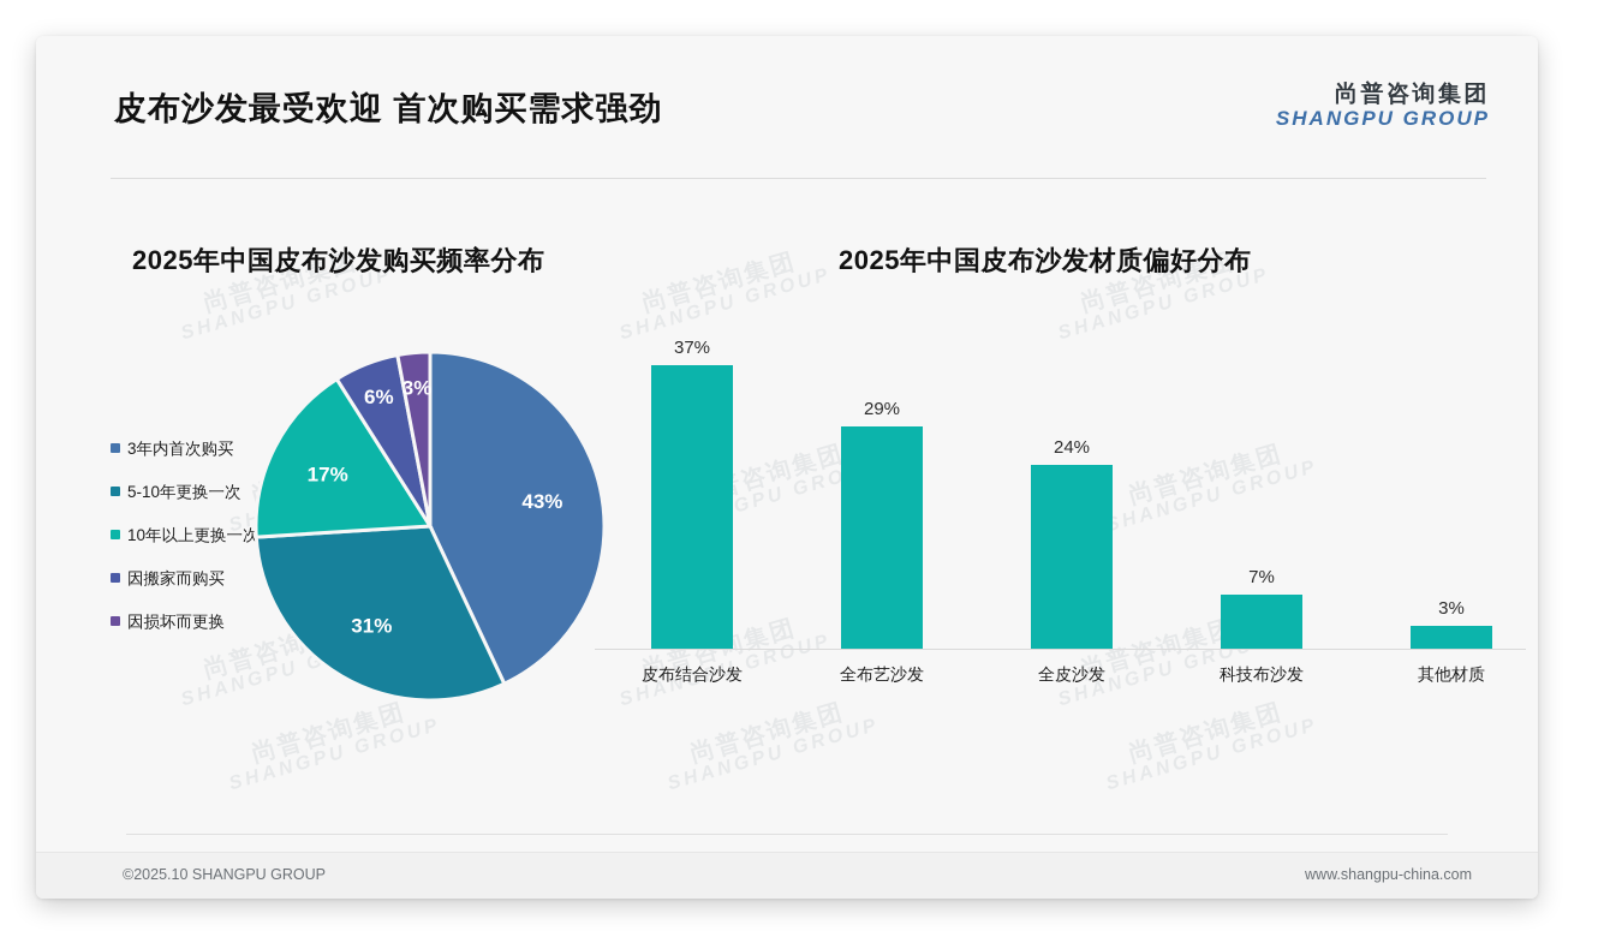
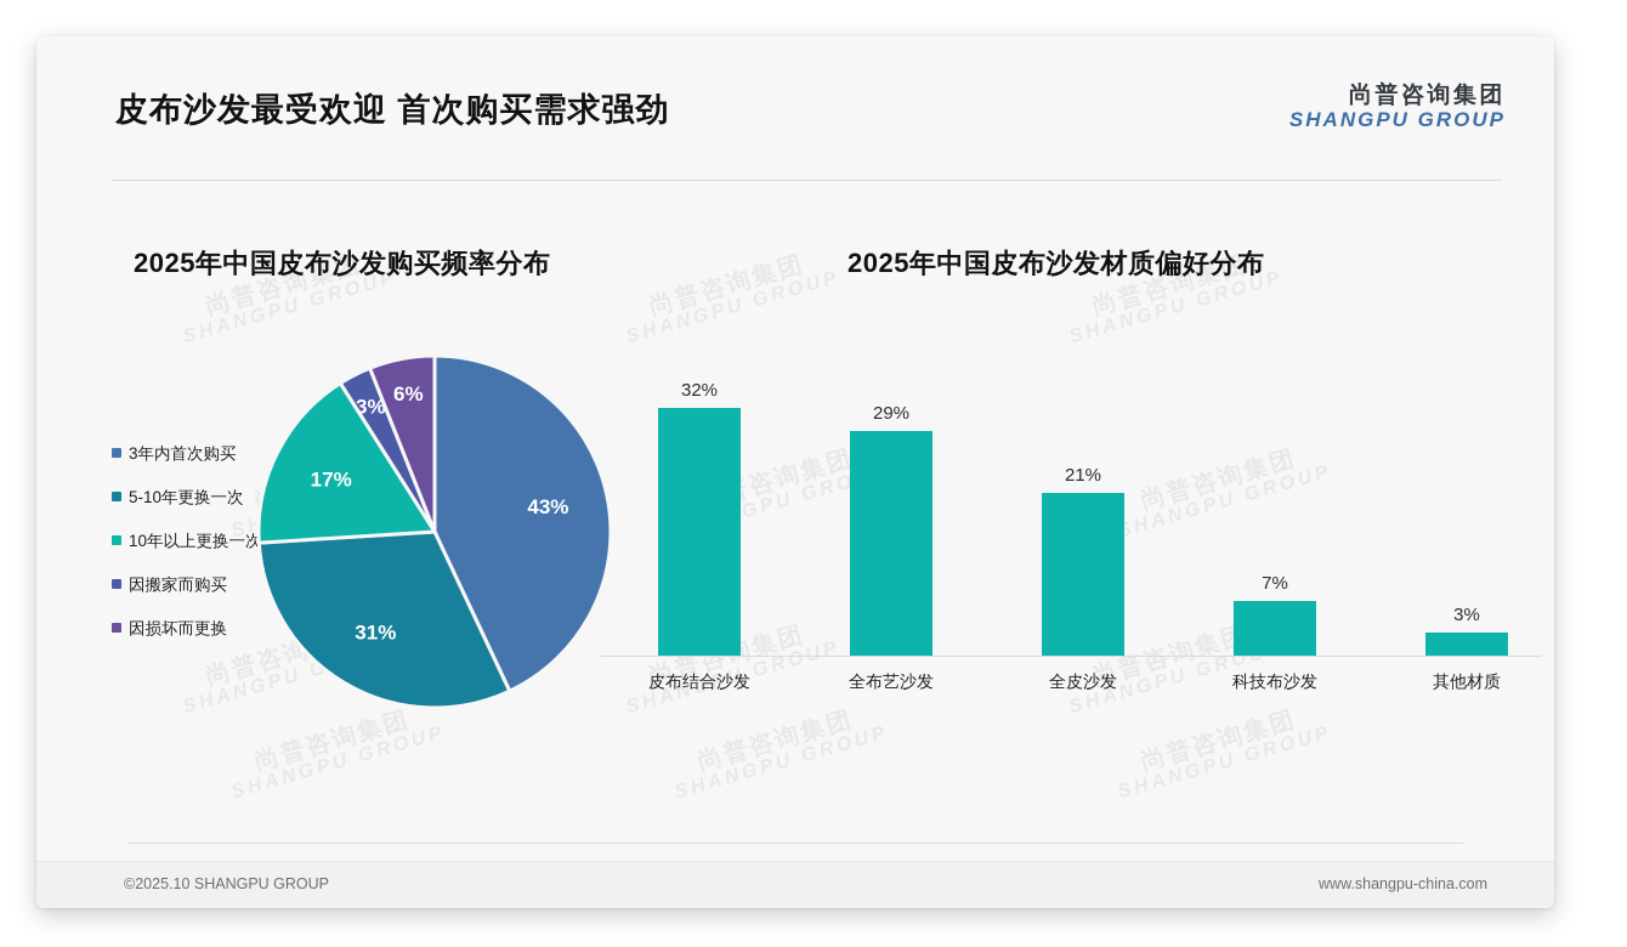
2025年中国皮布沙发购买频率分布/因搬家而购买: 6% -> 3%
2025年中国皮布沙发购买频率分布/因损坏而更换: 3% -> 6%
2025年中国皮布沙发材质偏好分布/皮布结合沙发: 37% -> 32%
2025年中国皮布沙发材质偏好分布/全皮沙发: 24% -> 21%
